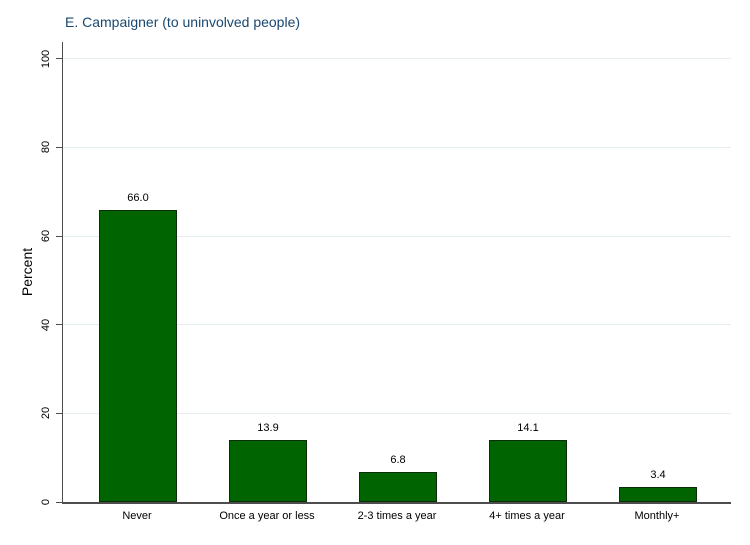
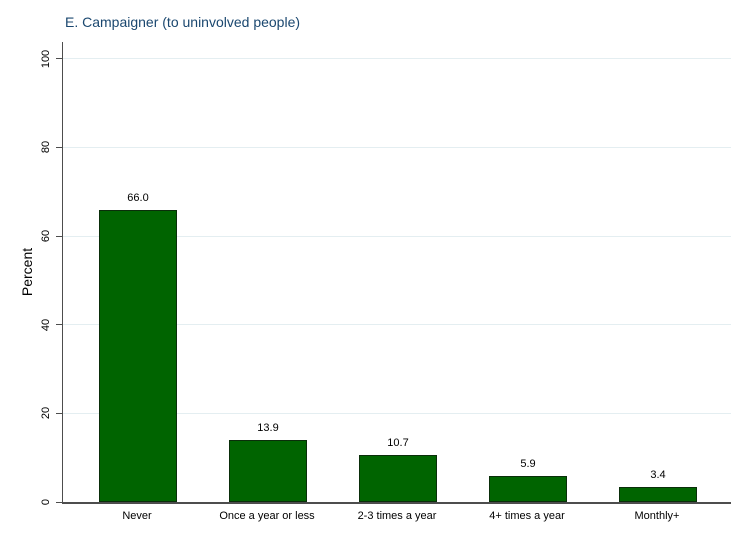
2-3 times a year: 6.8 -> 10.7
4+ times a year: 14.1 -> 5.9
